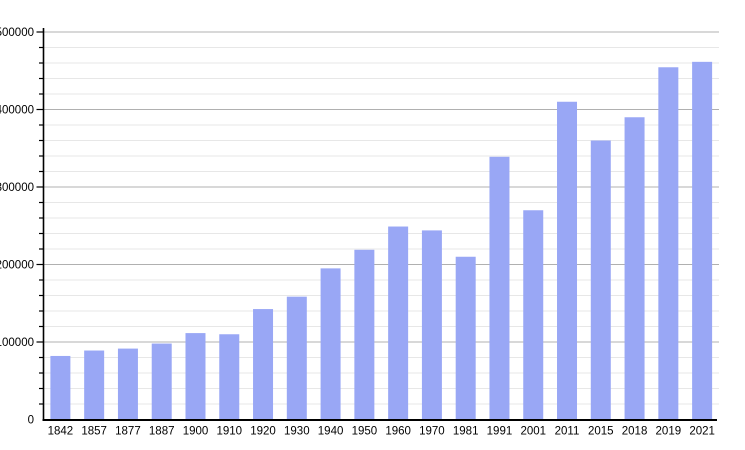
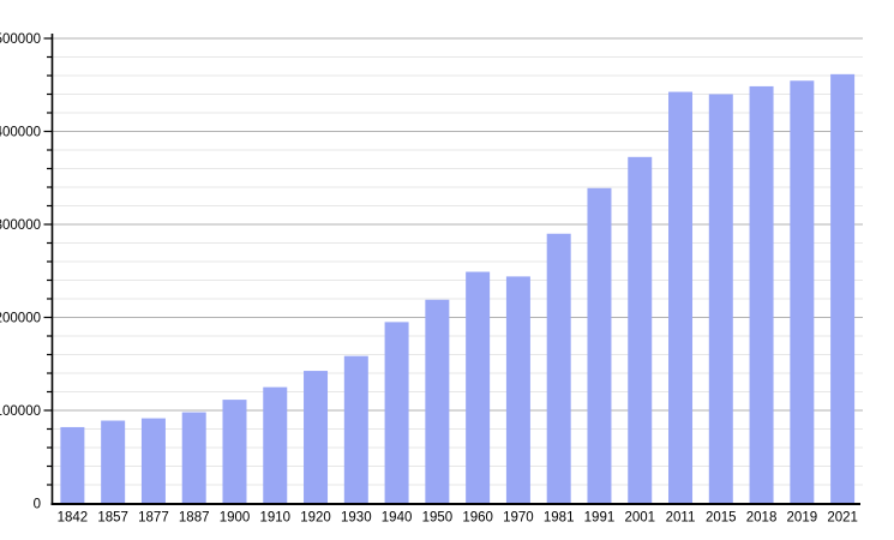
1910: 110000 -> 120000
1981: 210000 -> 290000
2001: 270000 -> 370000
2011: 410000 -> 440000
2015: 360000 -> 440000
2018: 390000 -> 450000
